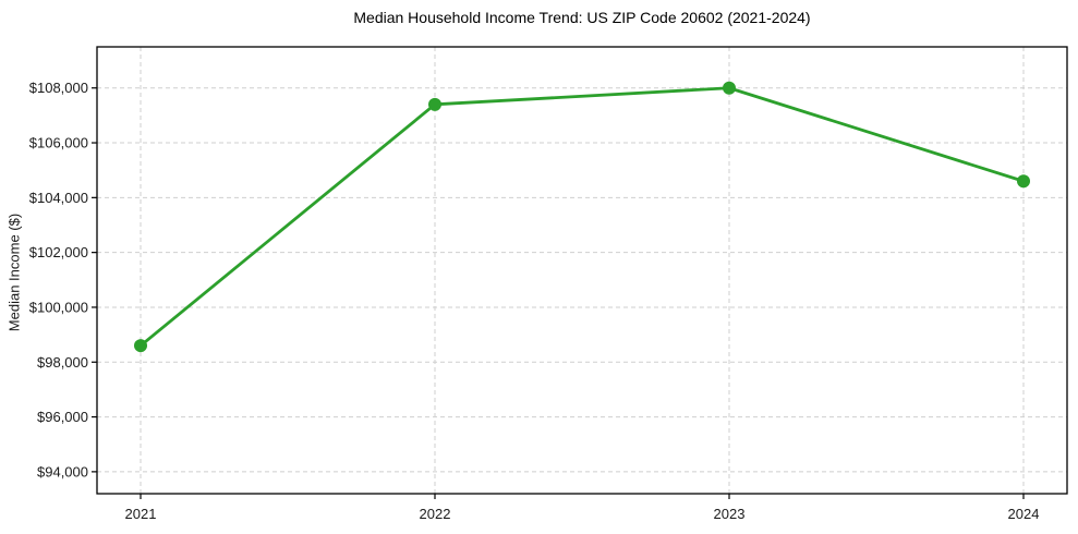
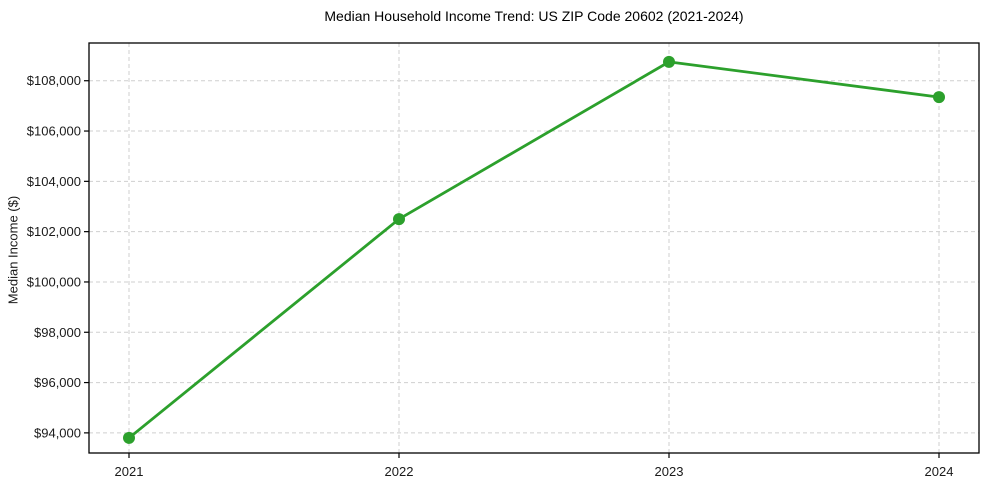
2021: $98600 -> $93800
2022: $107400 -> $102500
2023: $108000 -> $108800
2024: $104600 -> $107400
